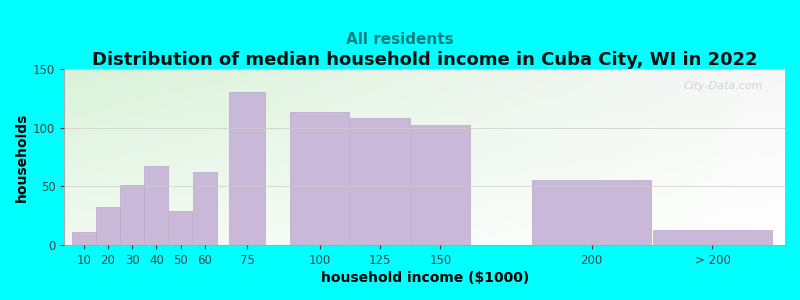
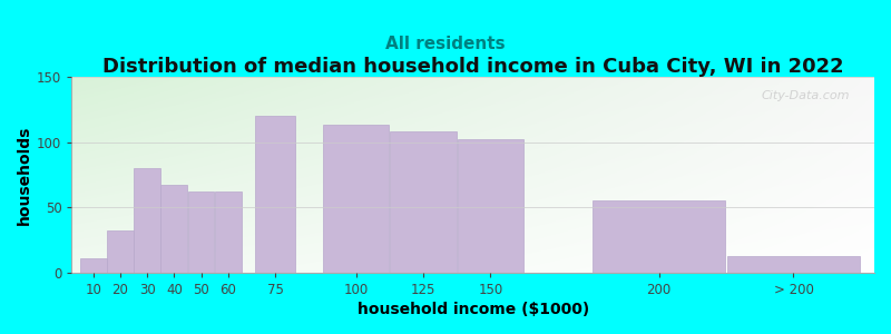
30: 51 -> 80
50: 29 -> 62
75: 130 -> 120
